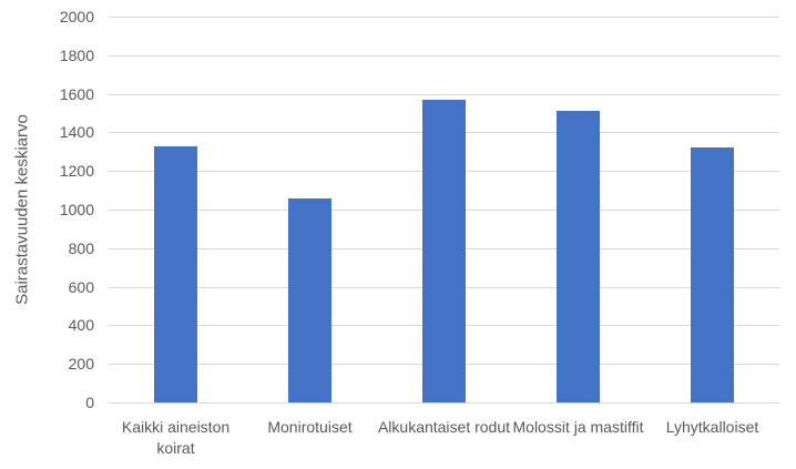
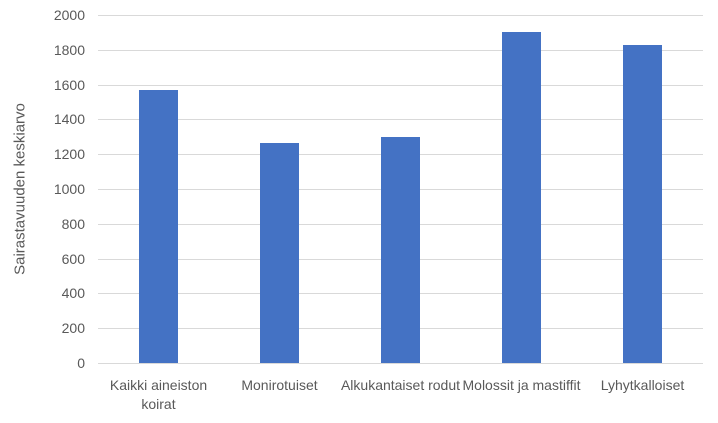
Kaikki aineiston koirat: 1330 -> 1570
Monirotuiset: 1060 -> 1260
Alkukantaiset rodut: 1570 -> 1300
Molossit ja mastiffit: 1510 -> 1900
Lyhytkalloiset: 1320 -> 1830
